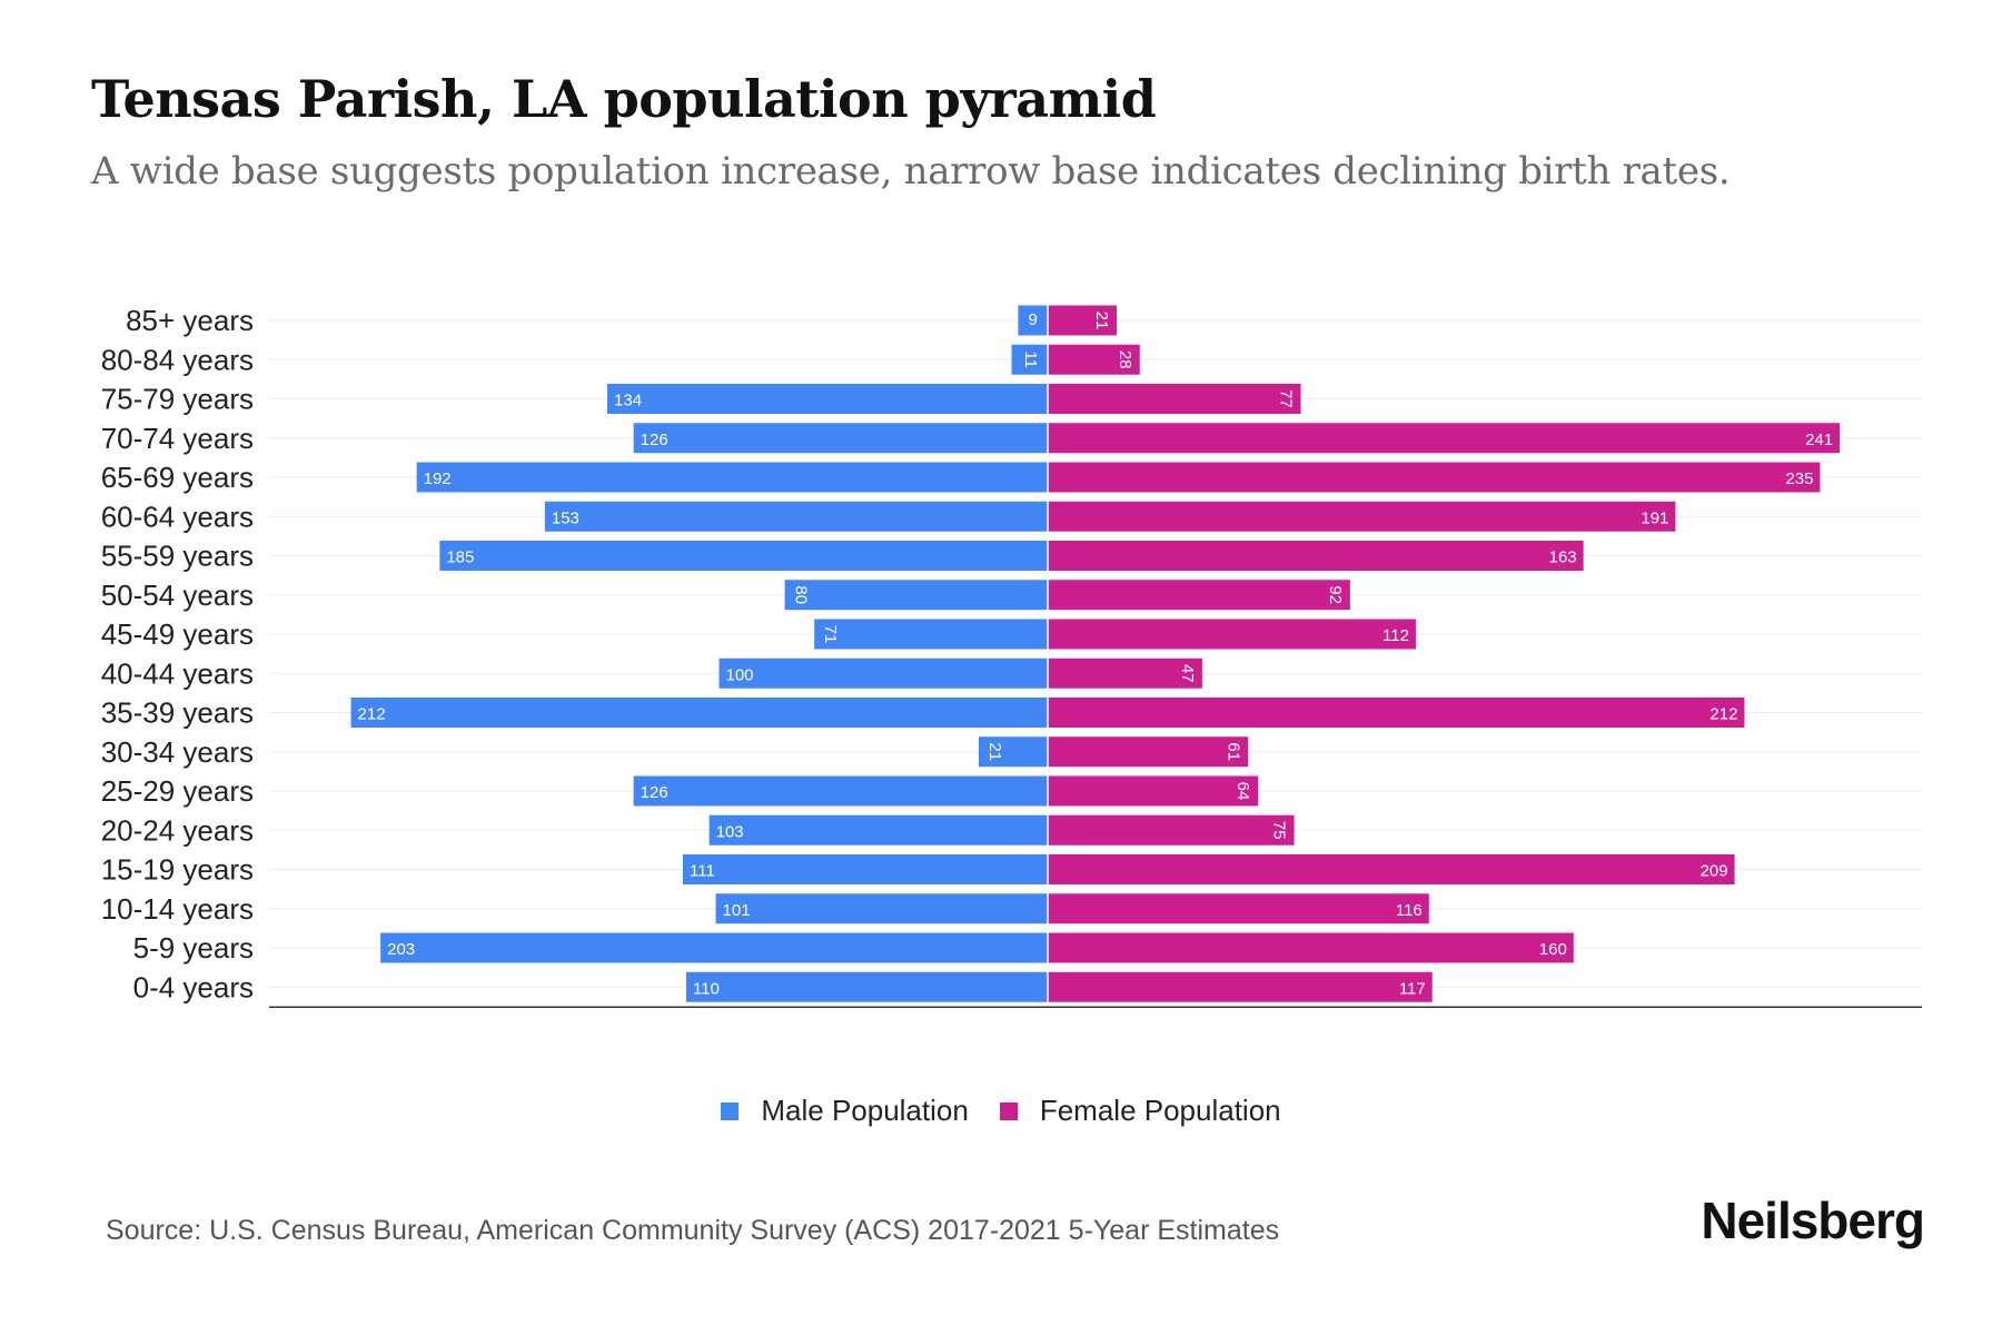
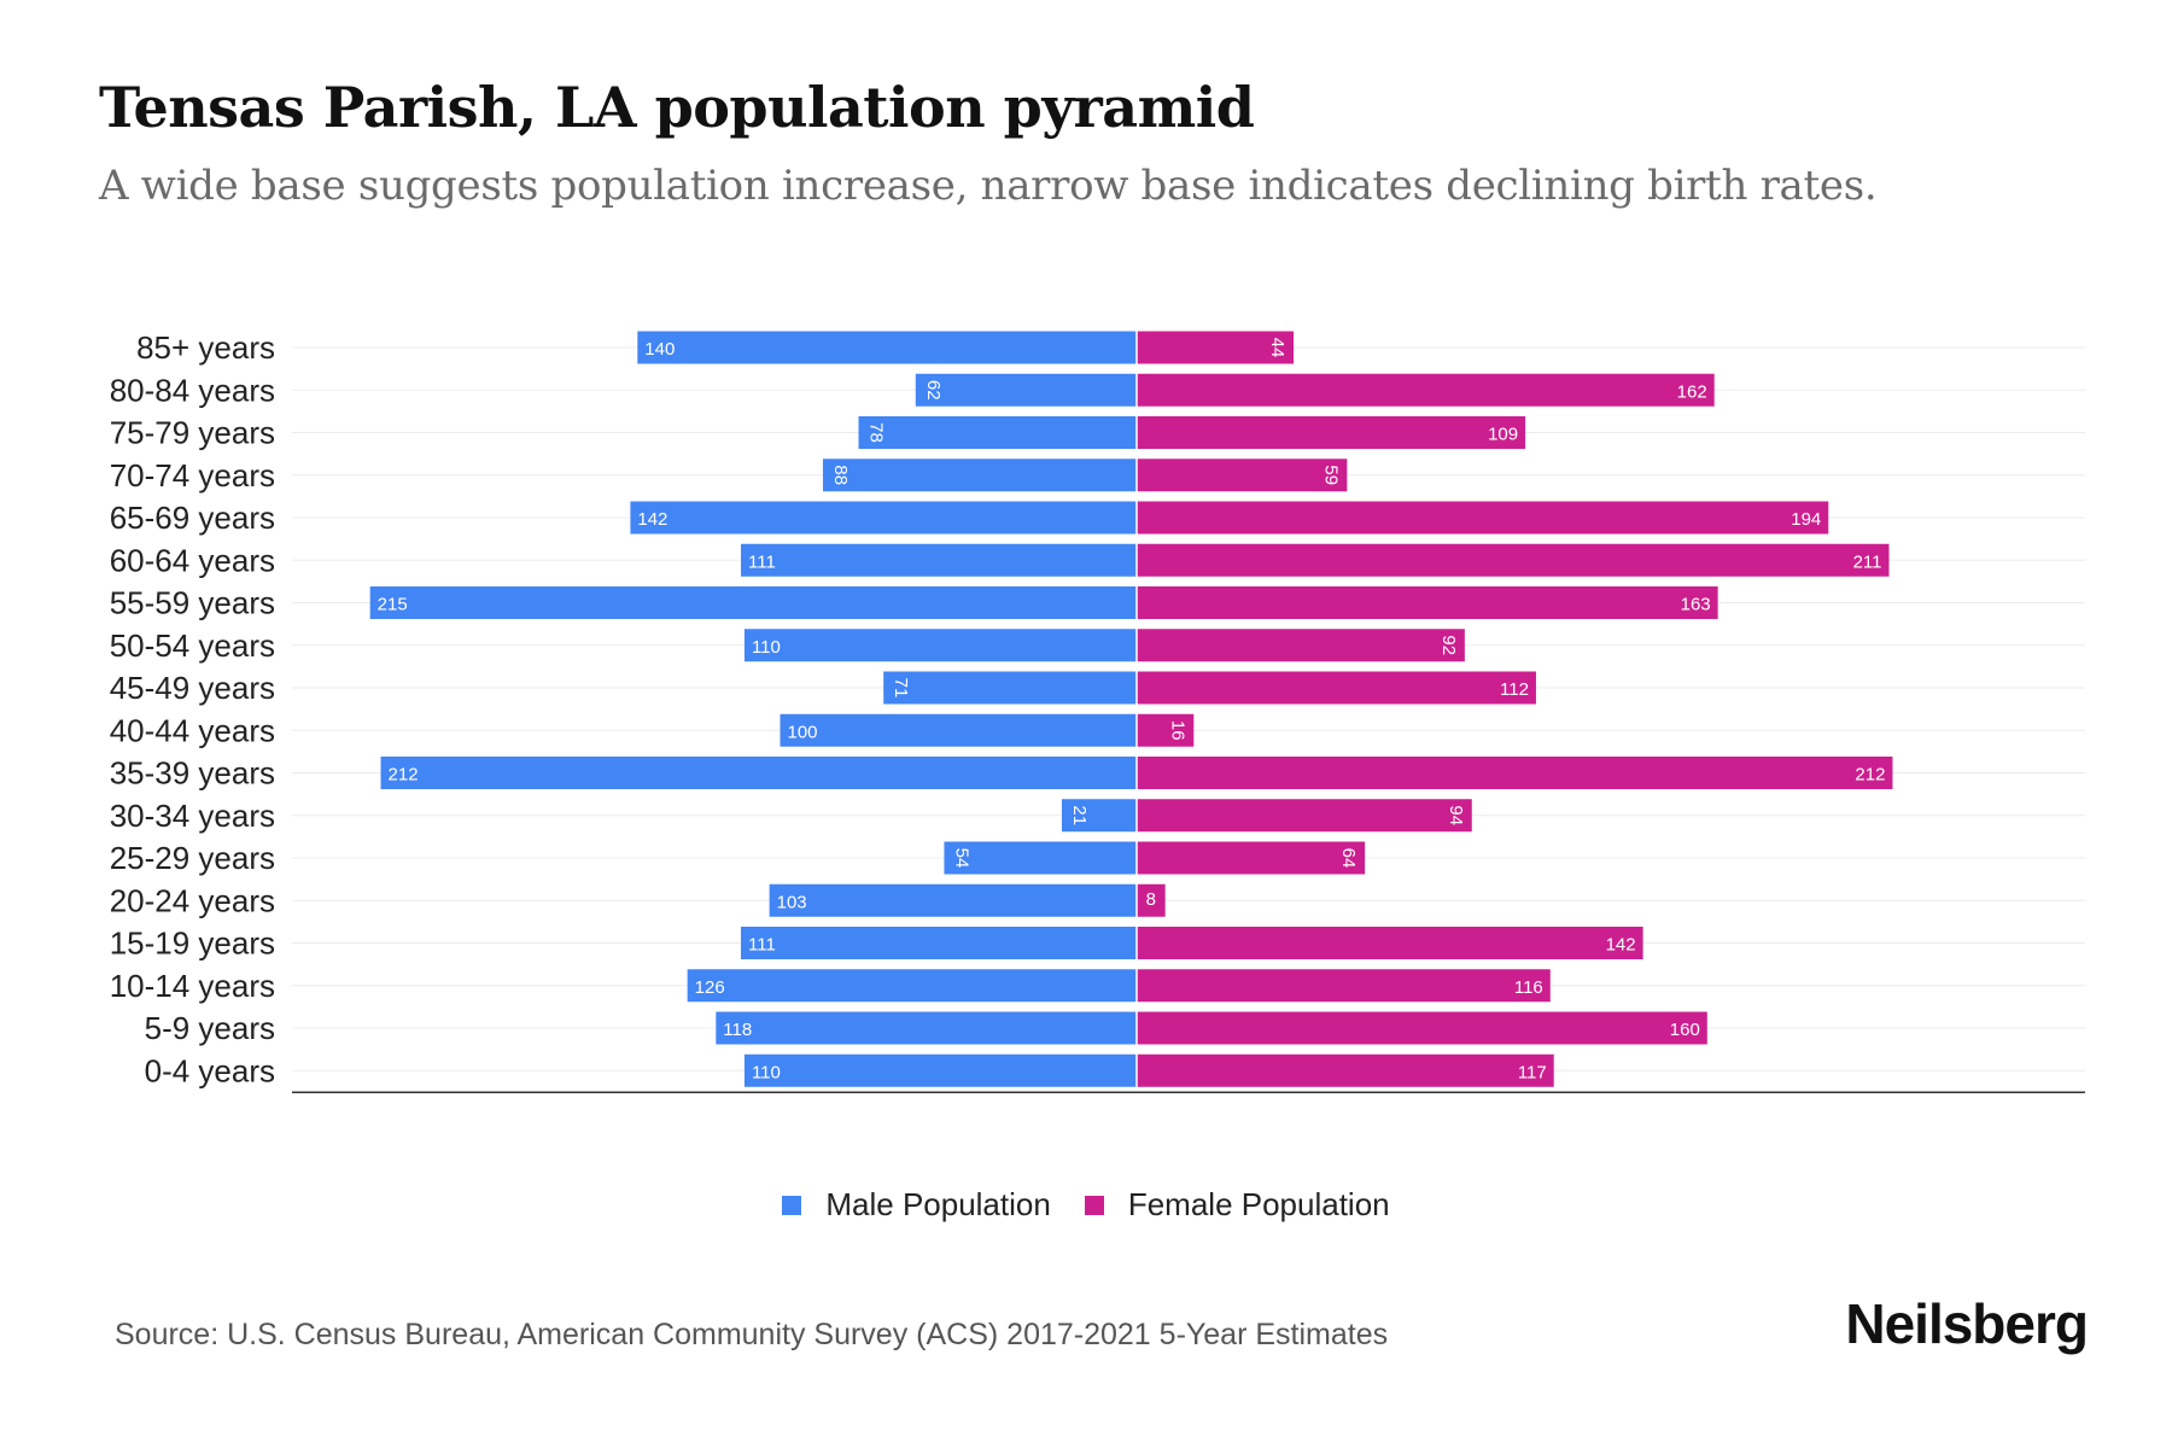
Male Population/85+ years: 9 -> 140
Female Population/85+ years: 21 -> 44
Male Population/80-84 years: 11 -> 62
Female Population/80-84 years: 28 -> 162
Male Population/75-79 years: 134 -> 78
Female Population/75-79 years: 77 -> 109
Male Population/70-74 years: 126 -> 88
Female Population/70-74 years: 241 -> 59
Male Population/65-69 years: 192 -> 142
Female Population/65-69 years: 235 -> 194
Male Population/60-64 years: 153 -> 111
Female Population/60-64 years: 191 -> 211
Male Population/55-59 years: 185 -> 215
Male Population/50-54 years: 80 -> 110
Female Population/40-44 years: 47 -> 16
Female Population/30-34 years: 61 -> 94
Male Population/25-29 years: 126 -> 54
Female Population/20-24 years: 75 -> 8
Female Population/15-19 years: 209 -> 142
Male Population/10-14 years: 101 -> 126
Male Population/5-9 years: 203 -> 118
